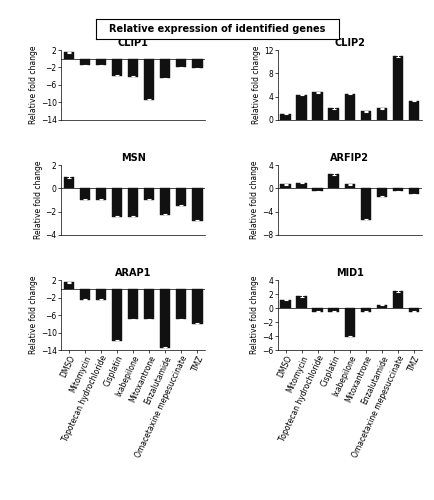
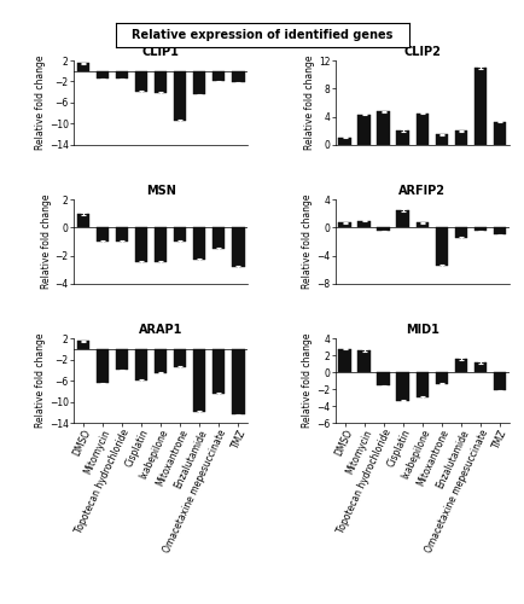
ARAP1/Mitomycin: -2.5 -> -6.5
ARAP1/Topotecan hydrochloride: -2.5 -> -4.0
ARAP1/Cisplatin: -12.0 -> -6.0
ARAP1/Ixabepilone: -7.0 -> -4.5
ARAP1/Mitoxantrone: -7.0 -> -3.5
ARAP1/Enzalutamide: -13.5 -> -12.0
ARAP1/Omacetaxine mepesuccinate: -7.0 -> -8.5
ARAP1/TMZ: -8.0 -> -12.5
MID1/DMSO: 1.2 -> 2.8
MID1/Mitomycin: 1.7 -> 2.6
MID1/Topotecan hydrochloride: -0.5 -> -1.6
MID1/Cisplatin: -0.5 -> -3.4
MID1/Ixabepilone: -4.2 -> -3.0
MID1/Mitoxantrone: -0.5 -> -1.4
MID1/Enzalutamide: 0.5 -> 1.6
MID1/Omacetaxine mepesuccinate: 2.5 -> 1.2
MID1/TMZ: -0.5 -> -2.2
